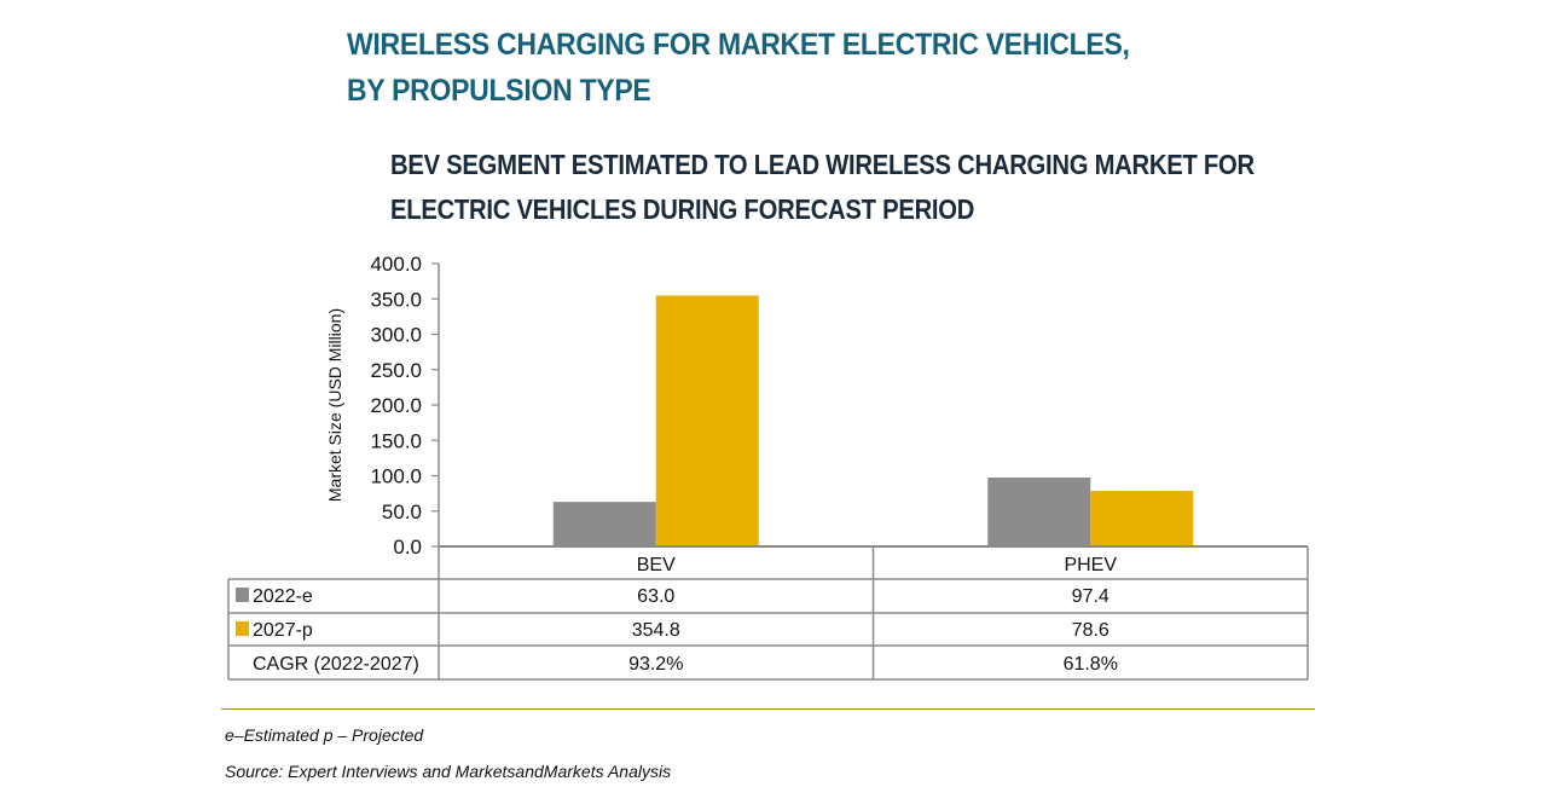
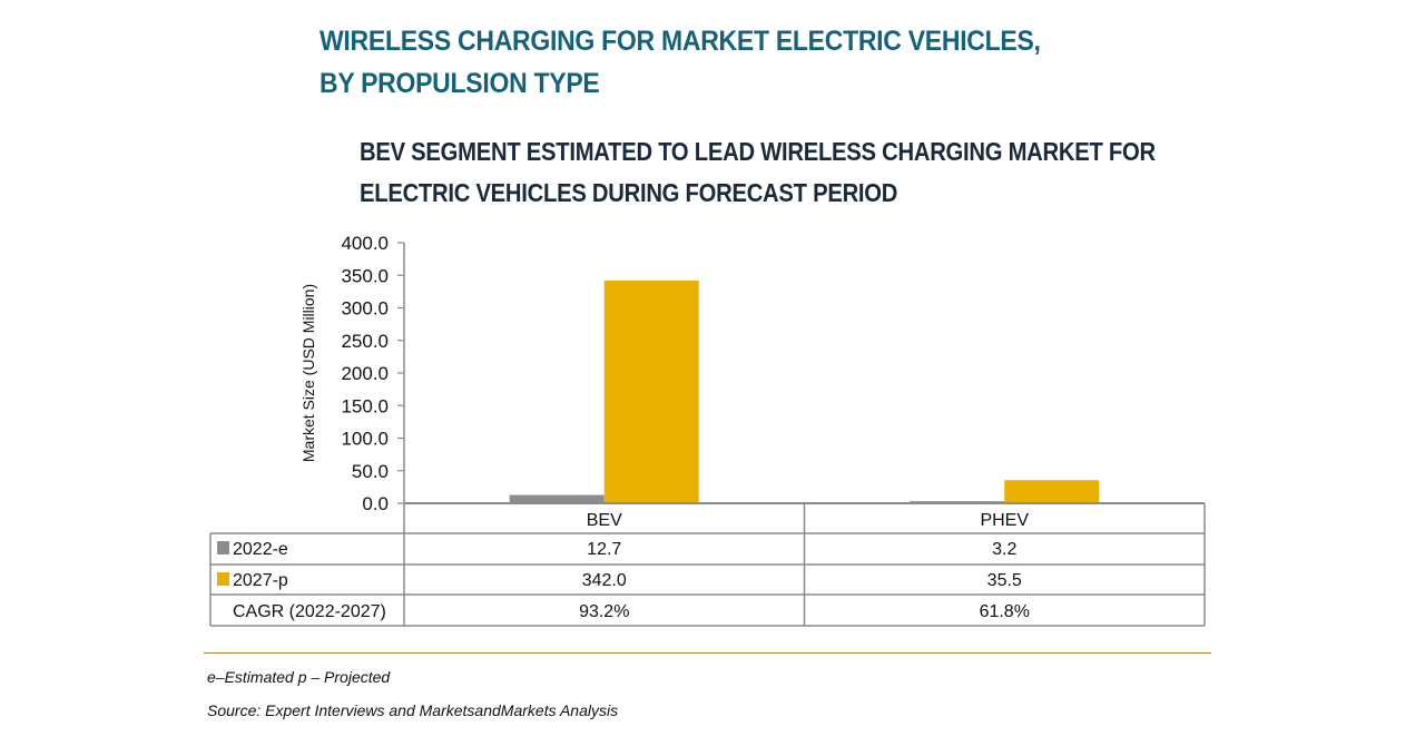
2022-e/BEV: 63.0 -> 12.7
2027-p/BEV: 354.8 -> 342.0
2022-e/PHEV: 97.4 -> 3.2
2027-p/PHEV: 78.6 -> 35.5
